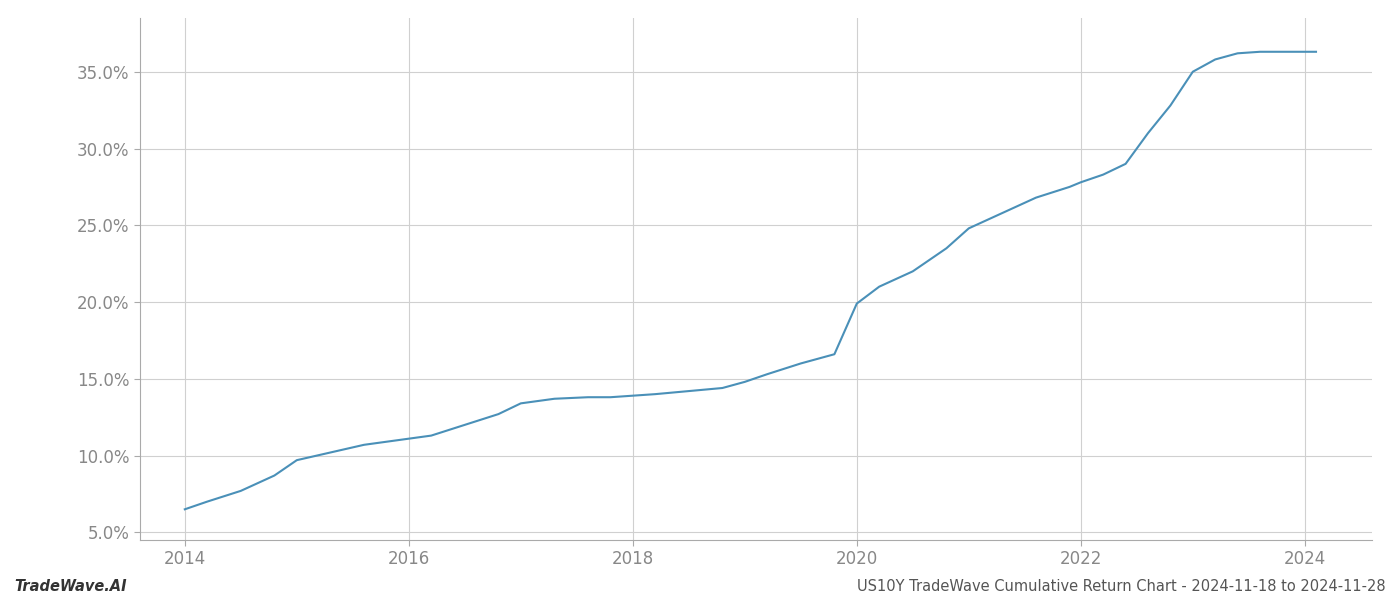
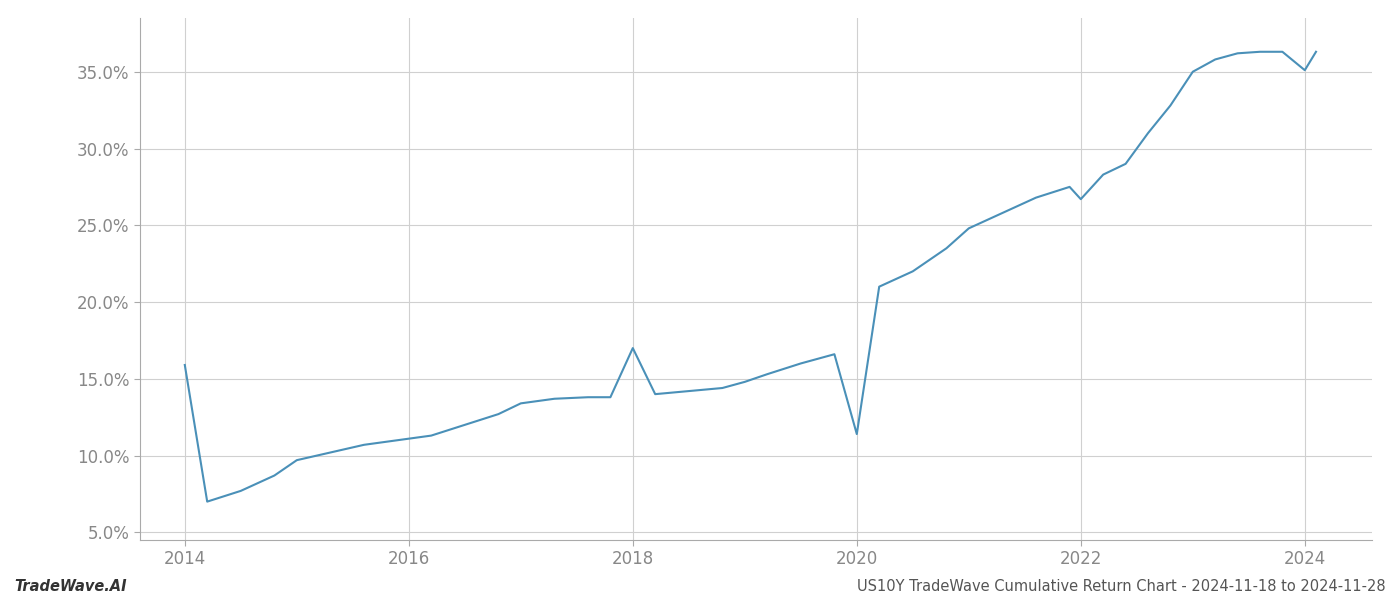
2014: 6.5% -> 15.9%
2018: 13.9% -> 17.0%
2020: 19.9% -> 11.4%
2022: 27.8% -> 26.7%
2024: 36.3% -> 35.1%
